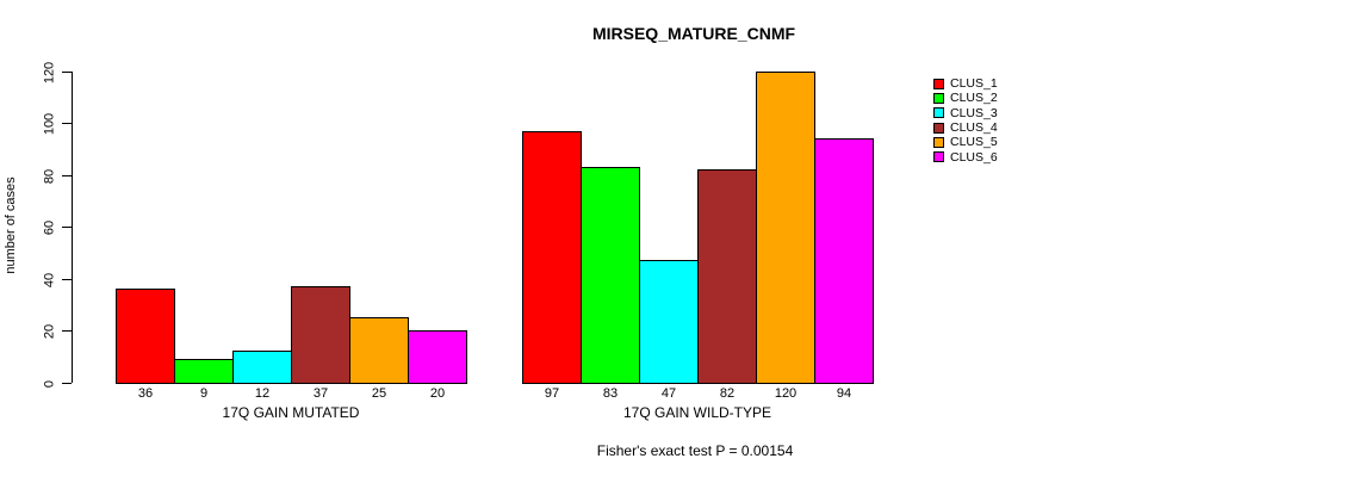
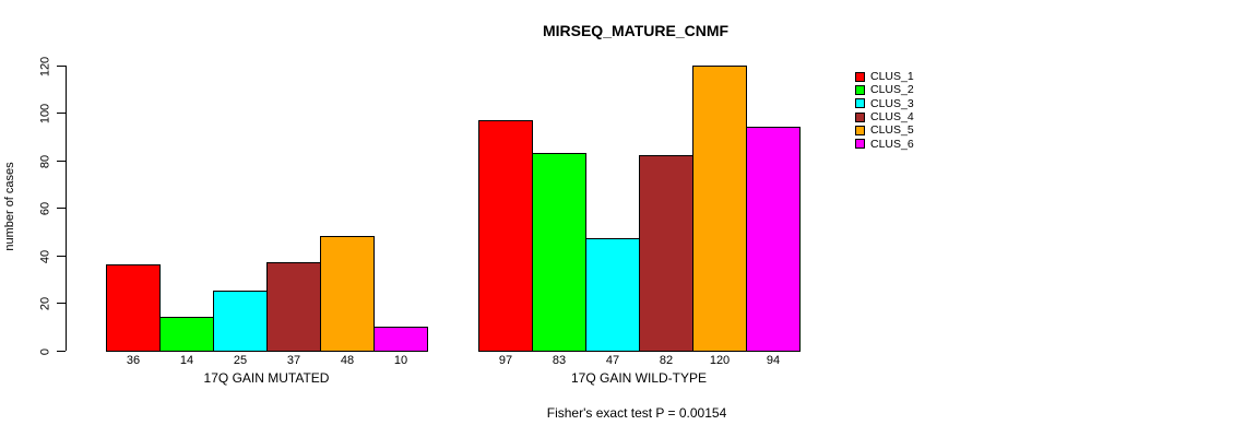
CLUS_2/17Q GAIN MUTATED: 9 -> 14
CLUS_3/17Q GAIN MUTATED: 12 -> 25
CLUS_5/17Q GAIN MUTATED: 25 -> 48
CLUS_6/17Q GAIN MUTATED: 20 -> 10
